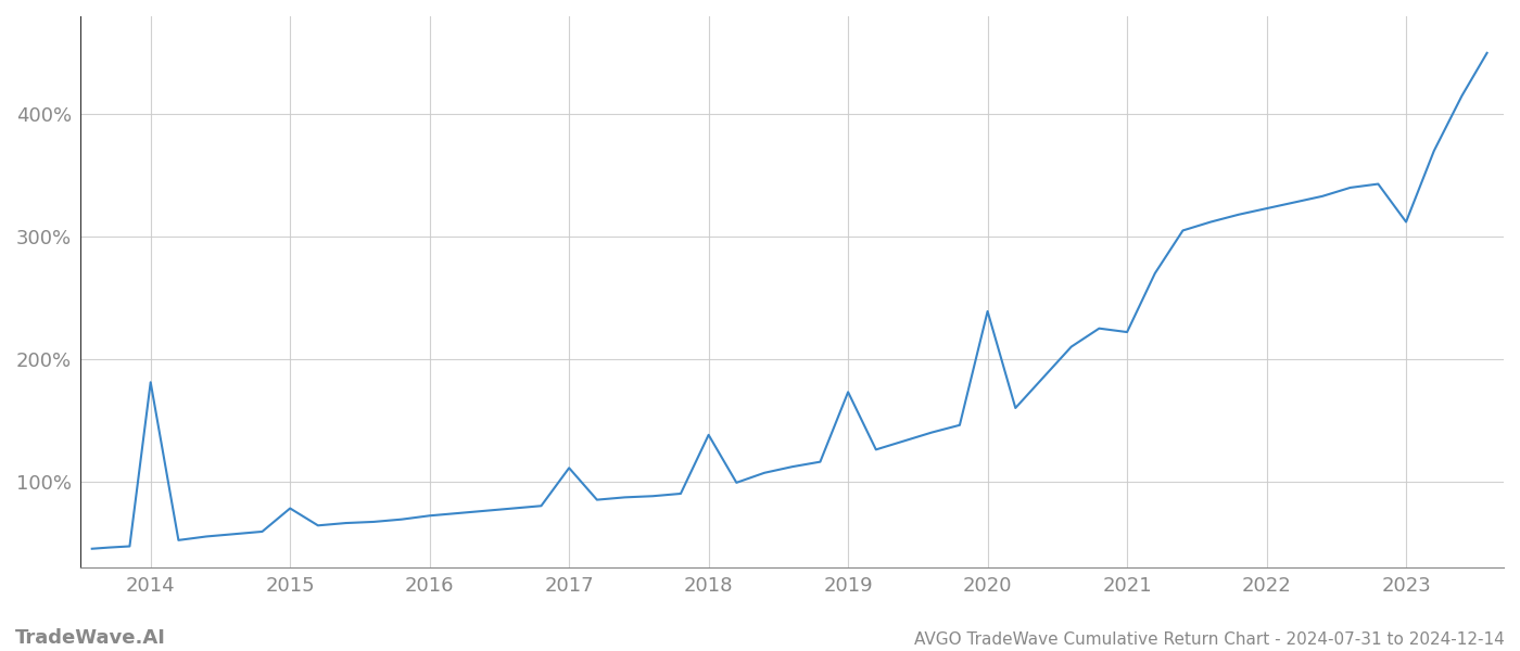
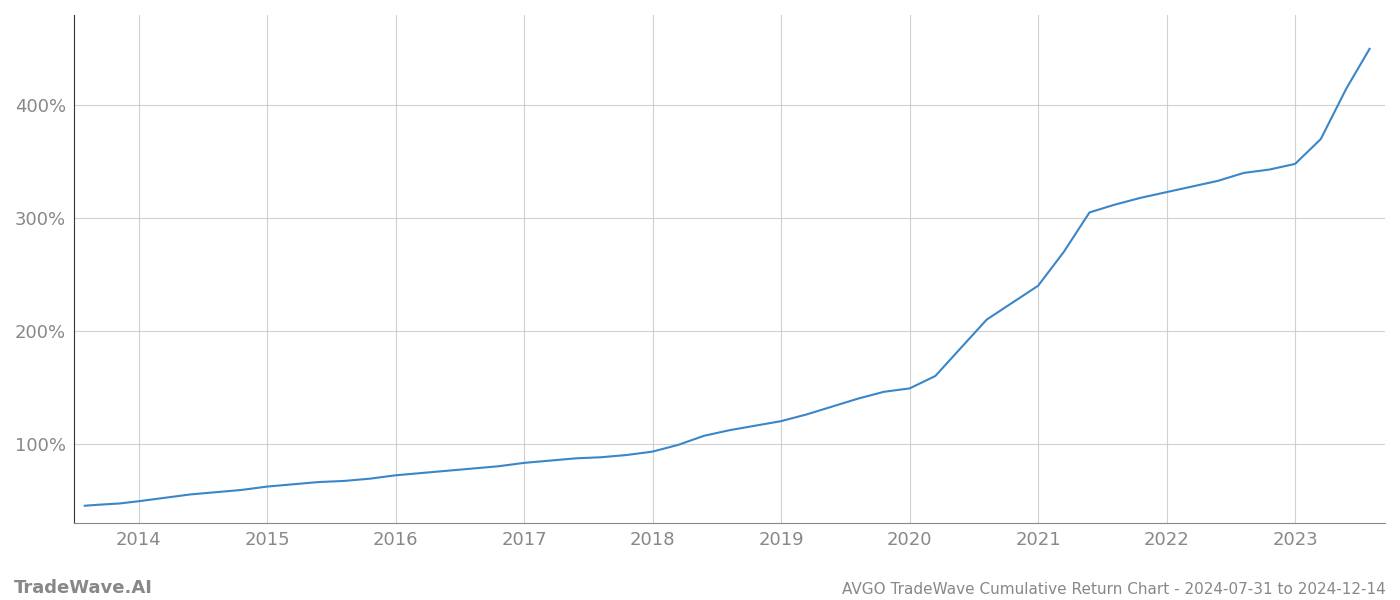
2014: 181% -> 49%
2015: 78% -> 62%
2017: 111% -> 83%
2018: 138% -> 93%
2019: 173% -> 120%
2020: 239% -> 149%
2021: 222% -> 240%
2023: 312% -> 348%
